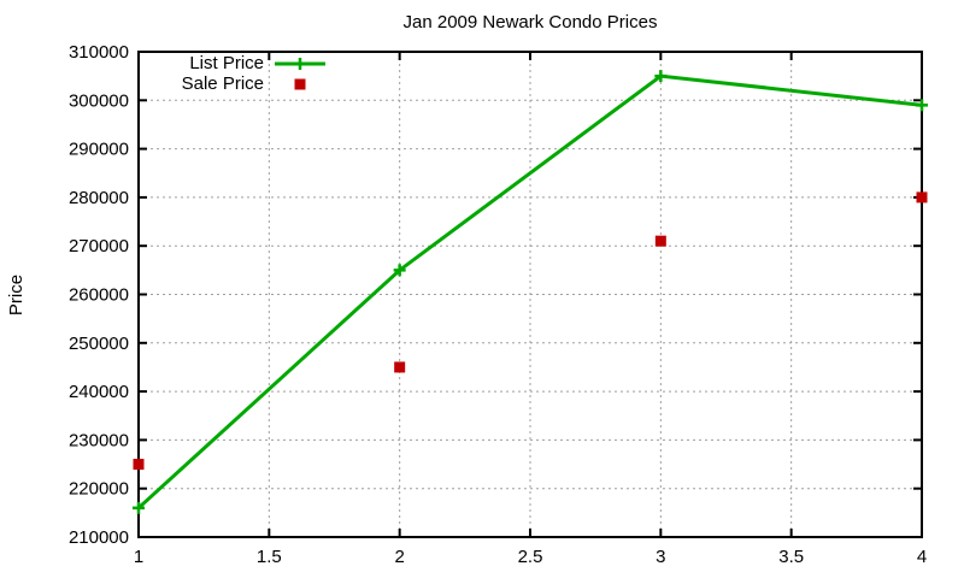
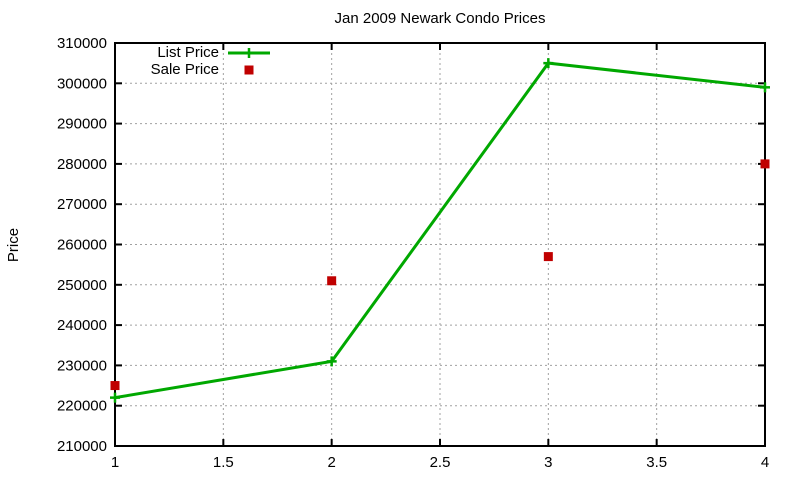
List Price/1: 216000 -> 222000
List Price/2: 265000 -> 231000
Sale Price/2: 245000 -> 251000
Sale Price/3: 271000 -> 257000
